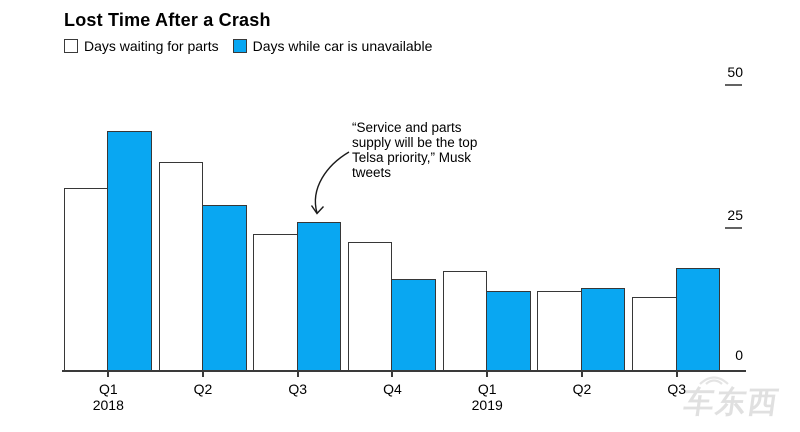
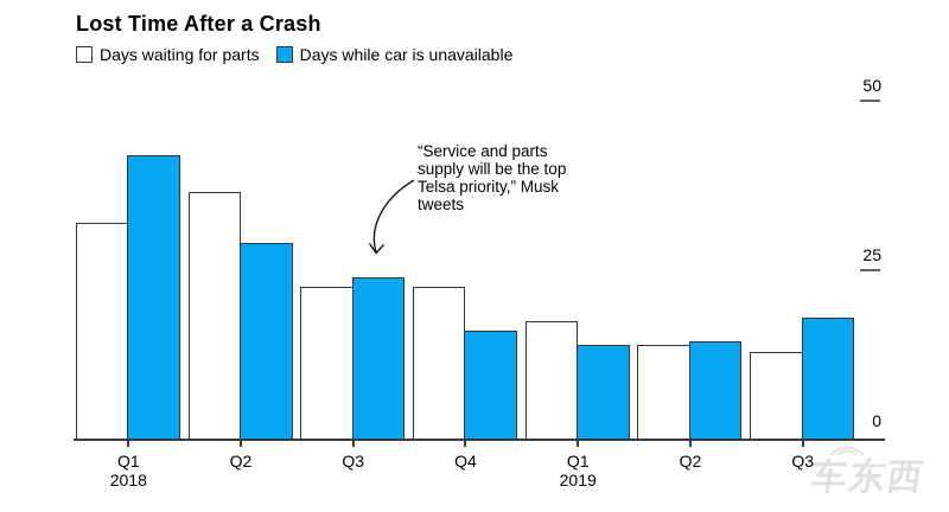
Days waiting for parts/Q3 2018: 24 -> 22
Days while car is unavailable/Q3 2018: 26 -> 24
